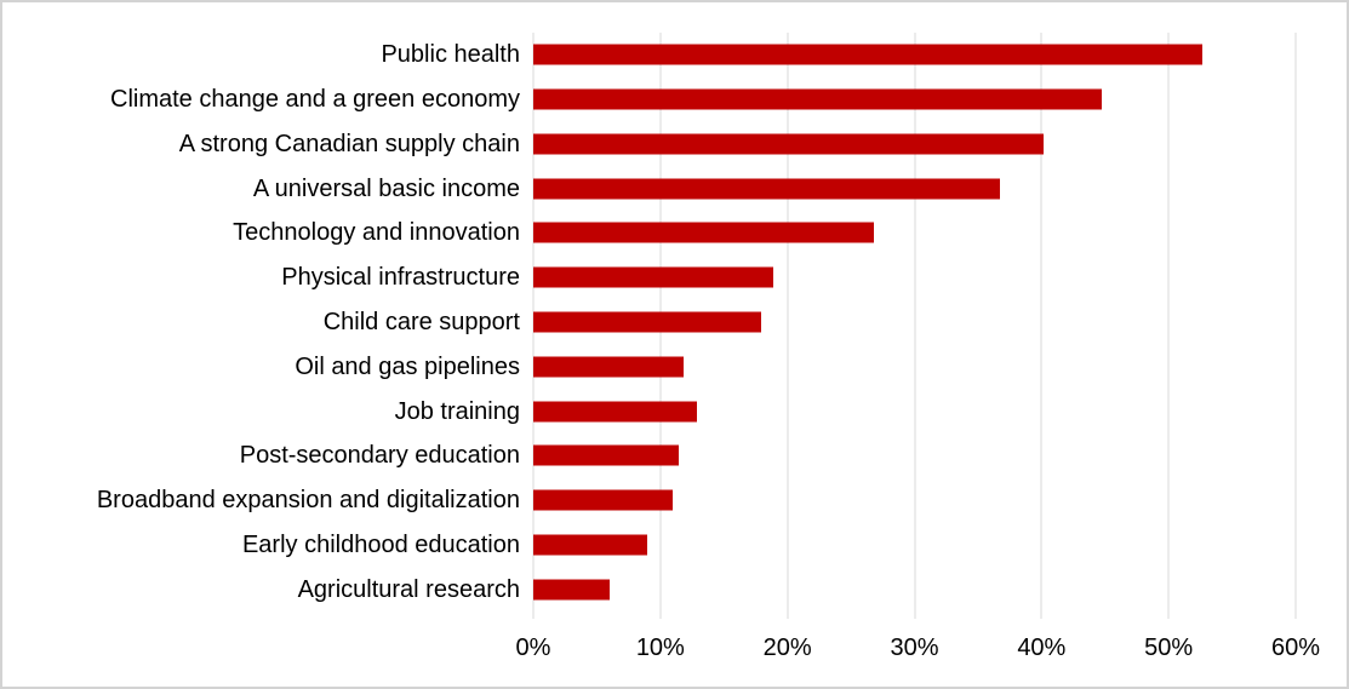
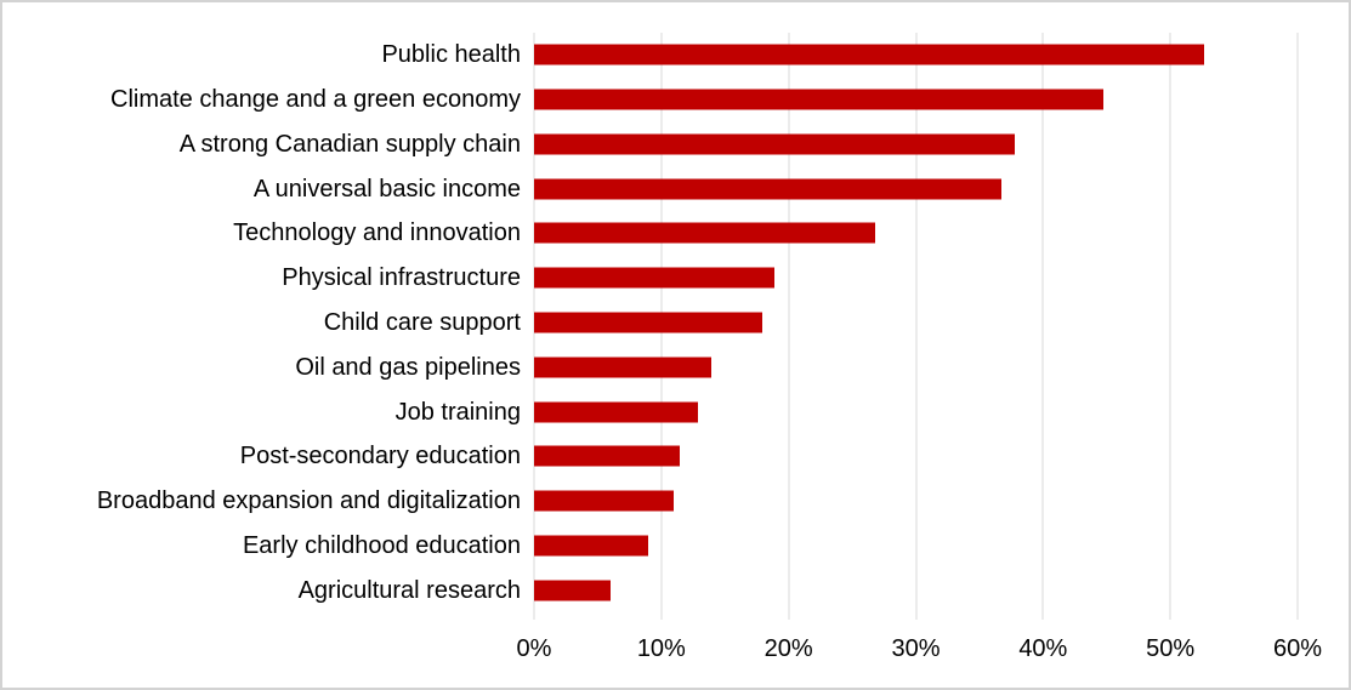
A strong Canadian supply chain: 40.4% -> 38.0%
Oil and gas pipelines: 11.9% -> 14.0%
